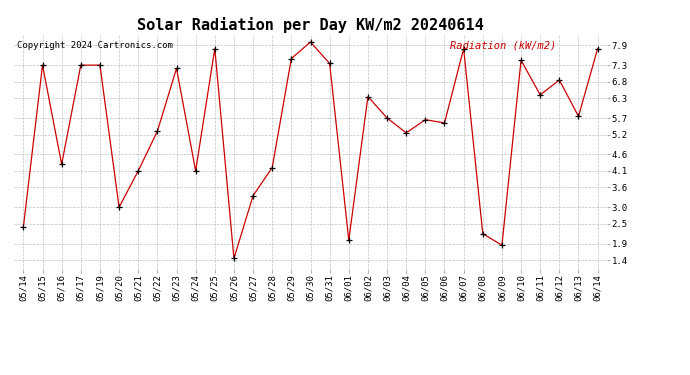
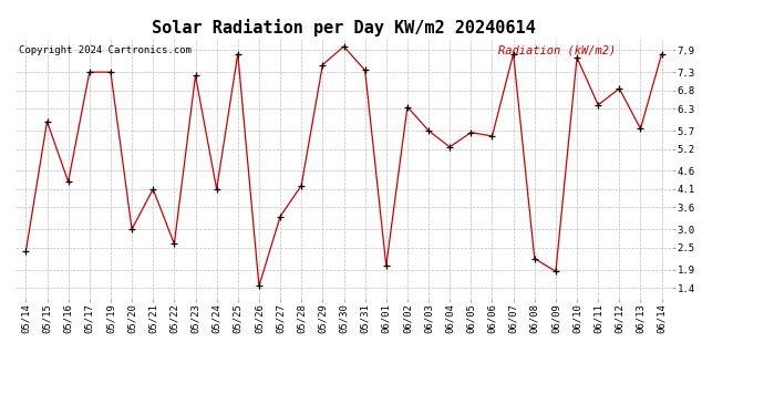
05/15: 7.30 -> 5.95
05/22: 5.30 -> 2.60
06/10: 7.45 -> 7.70
